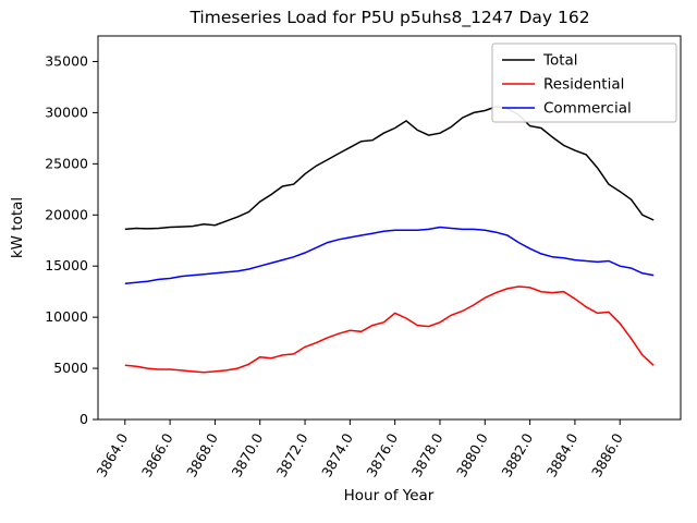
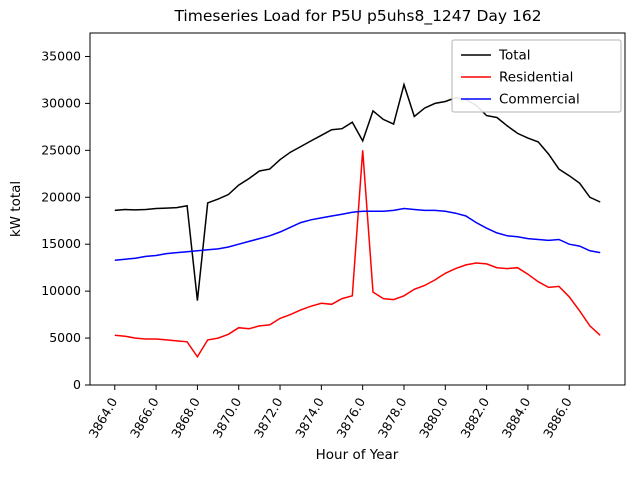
Total/3868.0: 19000 -> 9000
Residential/3868.0: 5000 -> 3000
Total/3876.0: 28000 -> 26000
Residential/3876.0: 10000 -> 25000
Total/3878.0: 28000 -> 32000
